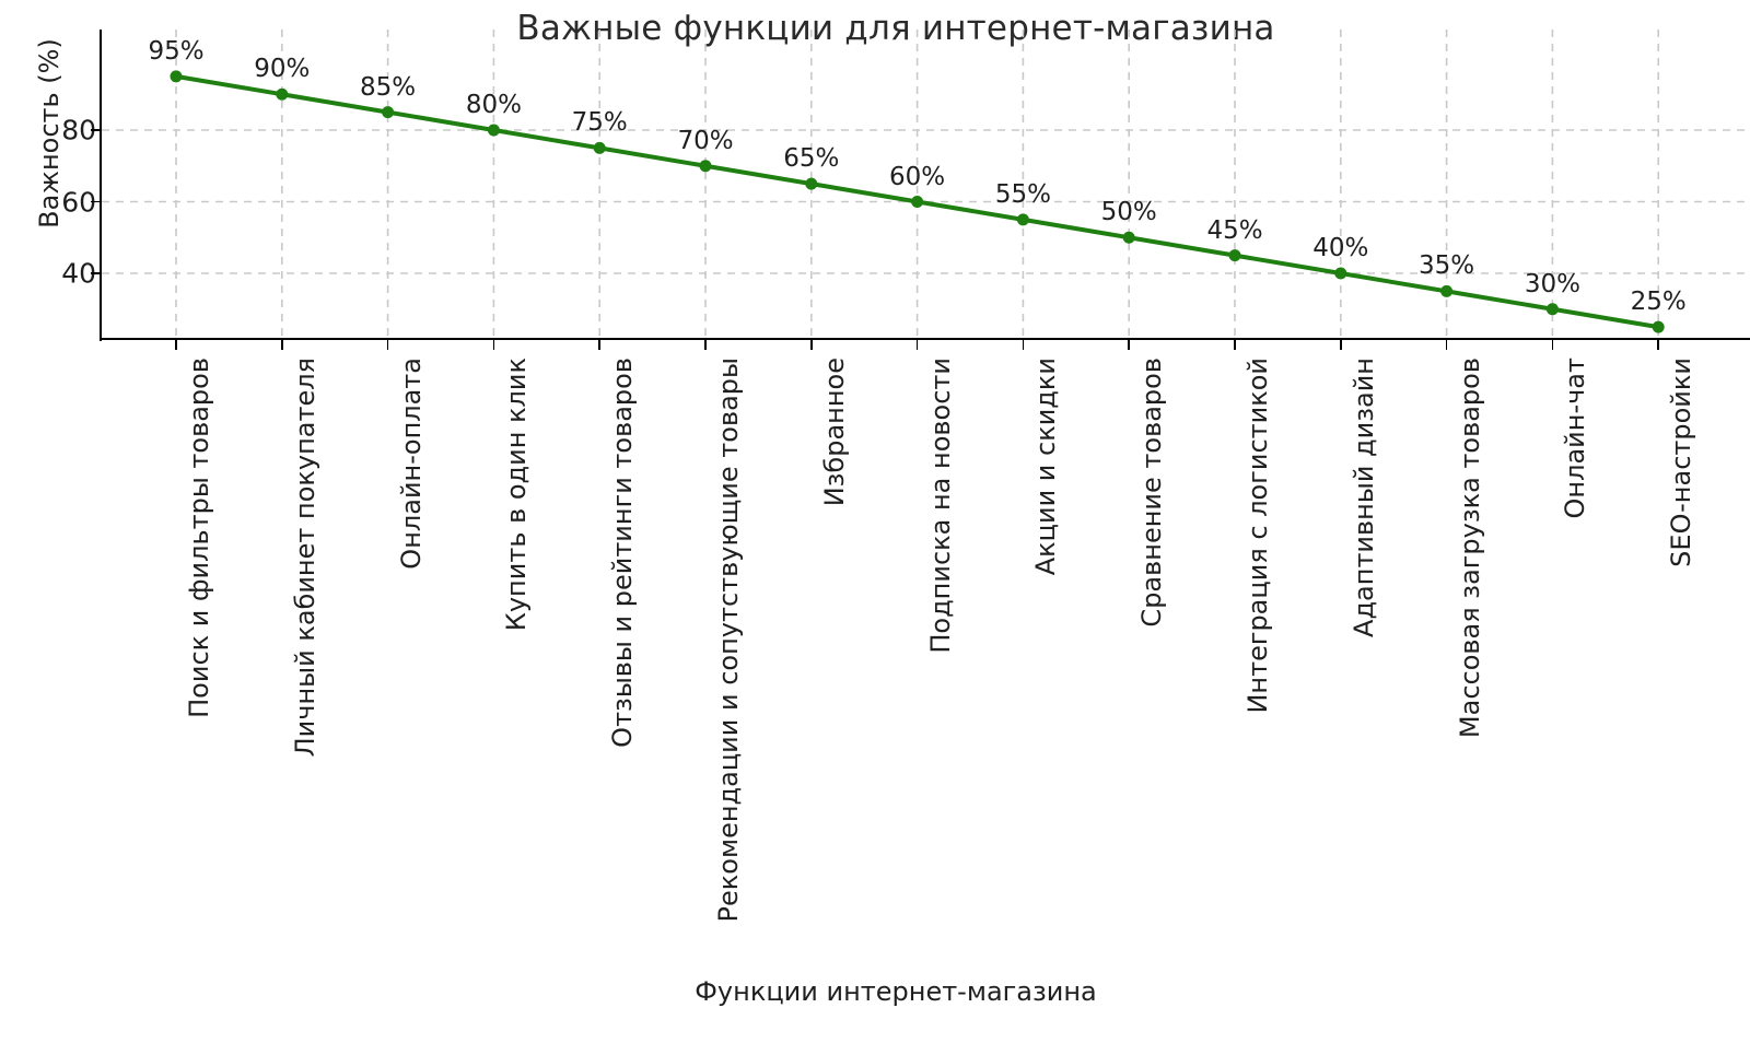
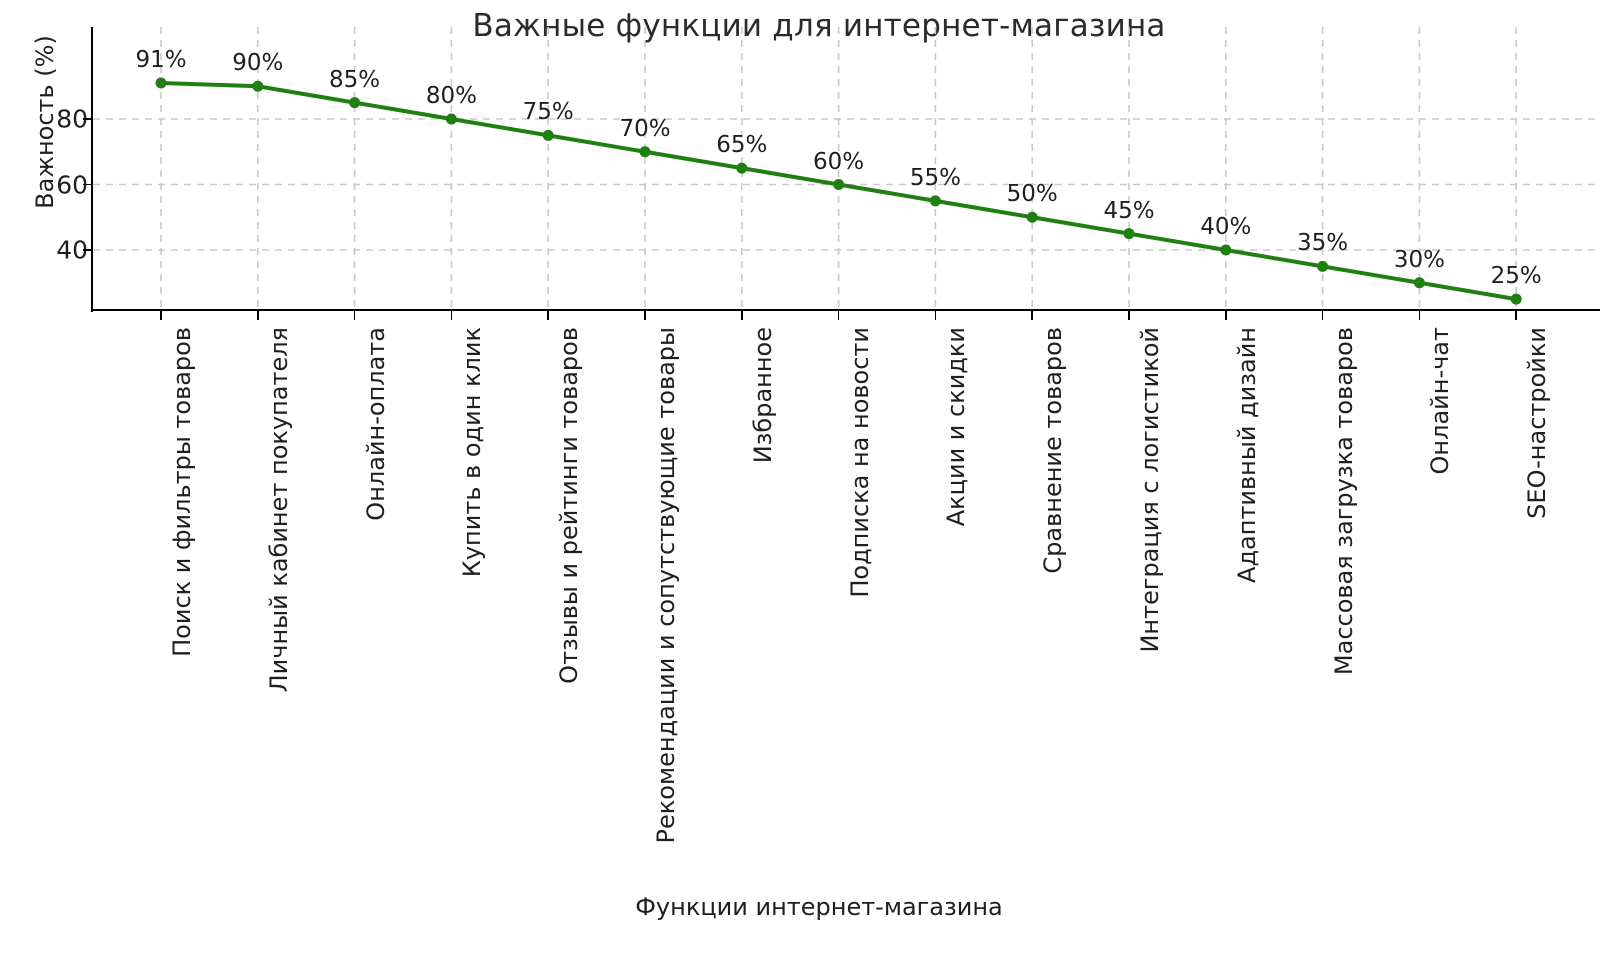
Поиск и фильтры товаров: 95% -> 91%
